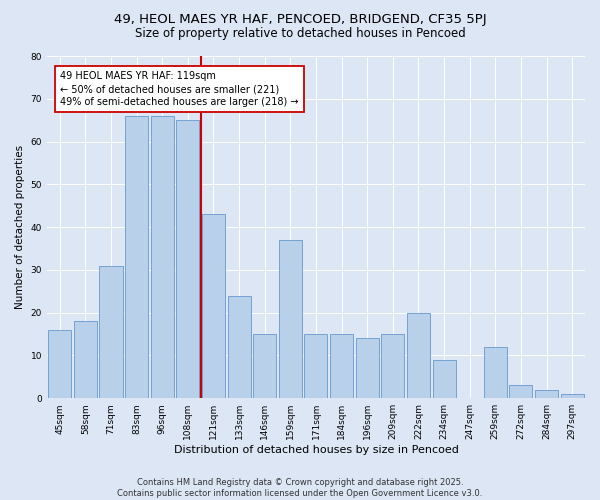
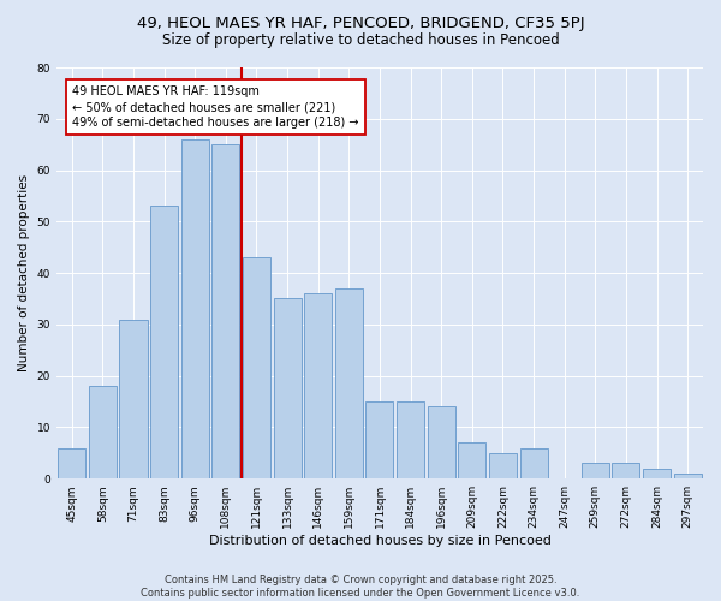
45sqm: 16 -> 6
83sqm: 66 -> 53
133sqm: 24 -> 35
146sqm: 15 -> 36
209sqm: 15 -> 7
222sqm: 20 -> 5
234sqm: 9 -> 6
259sqm: 12 -> 3
